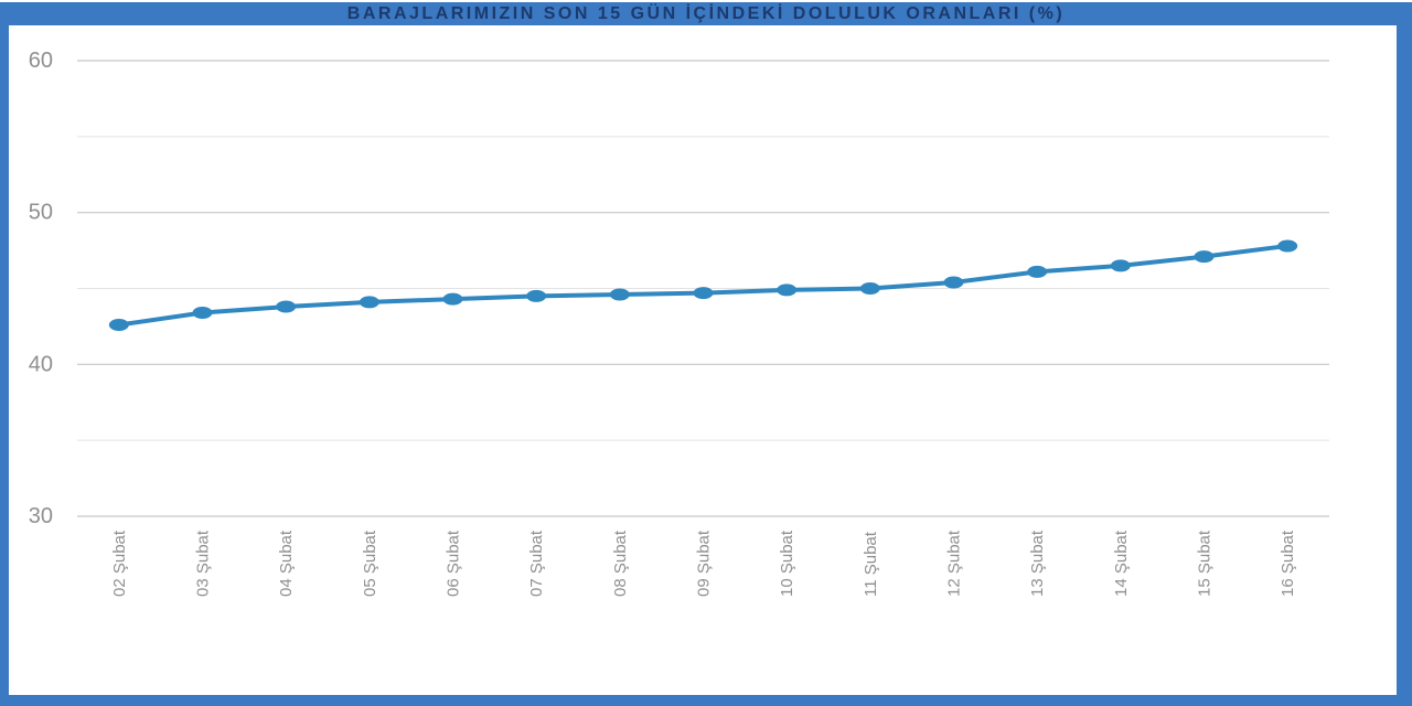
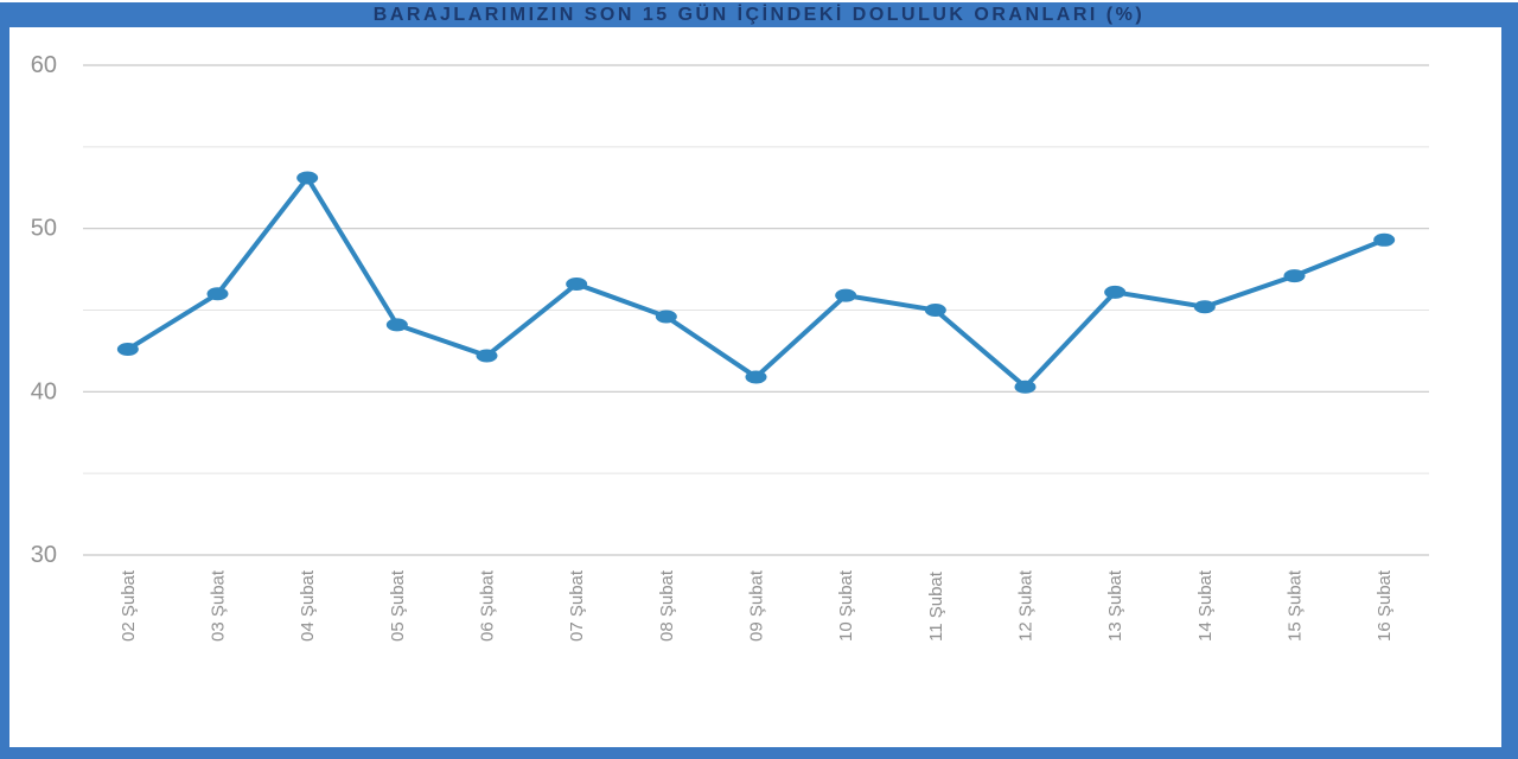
03 Şubat: 43.4 -> 46.0
04 Şubat: 43.8 -> 53.1
06 Şubat: 44.3 -> 42.2
07 Şubat: 44.5 -> 46.6
09 Şubat: 44.7 -> 40.9
10 Şubat: 44.9 -> 45.9
12 Şubat: 45.4 -> 40.3
14 Şubat: 46.5 -> 45.2
16 Şubat: 47.8 -> 49.3
